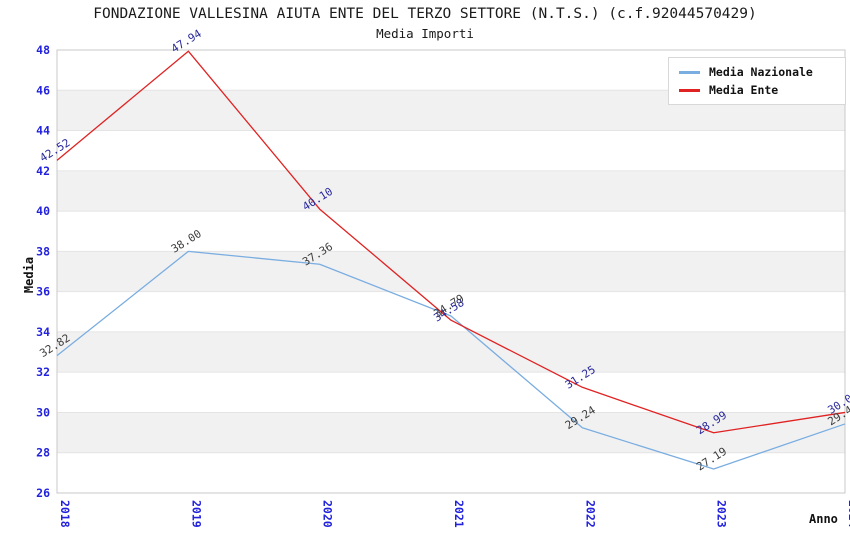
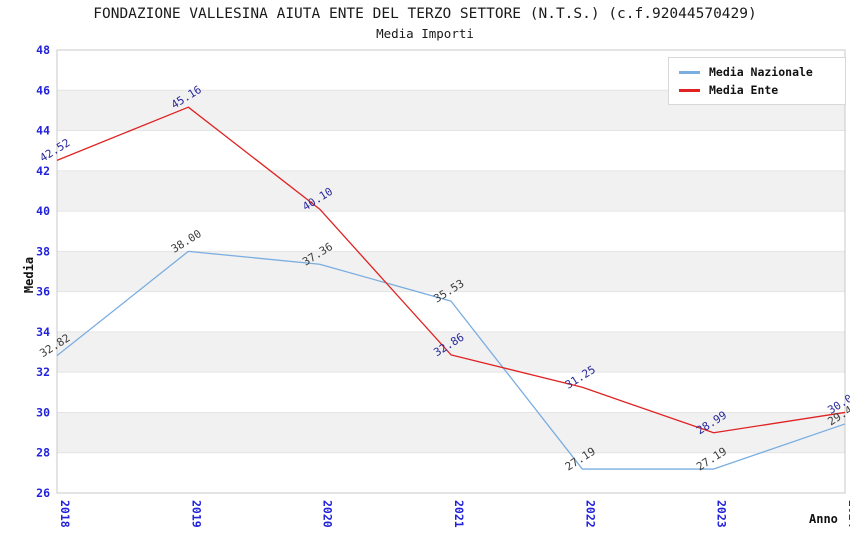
Media Ente/2019: 47.94 -> 45.16
Media Ente/2021: 34.58 -> 32.86
Media Nazionale/2021: 34.79 -> 35.53
Media Nazionale/2022: 29.24 -> 27.19
